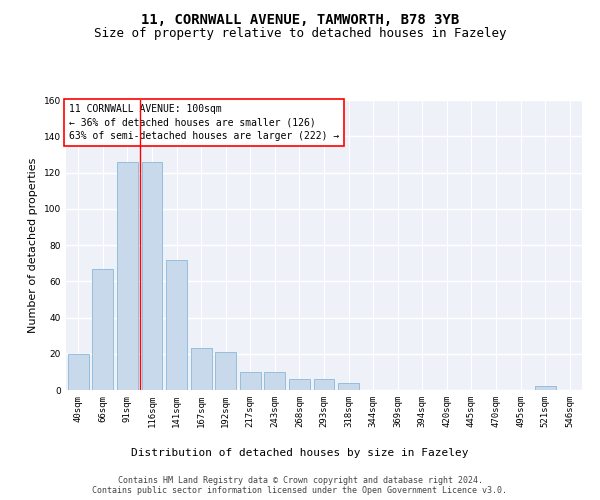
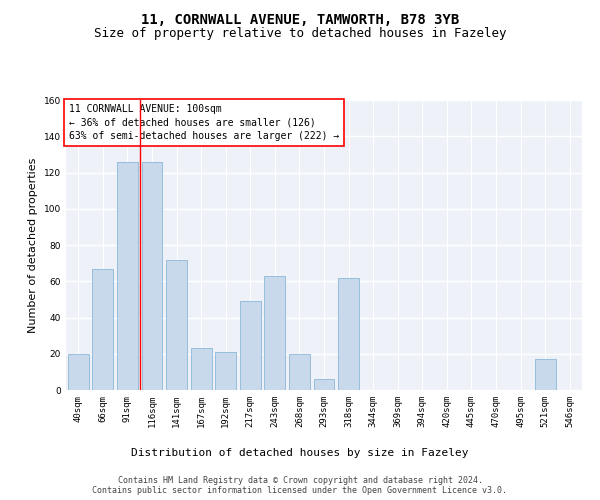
217sqm: 10 -> 49
243sqm: 10 -> 63
268sqm: 6 -> 20
318sqm: 4 -> 62
521sqm: 2 -> 17
